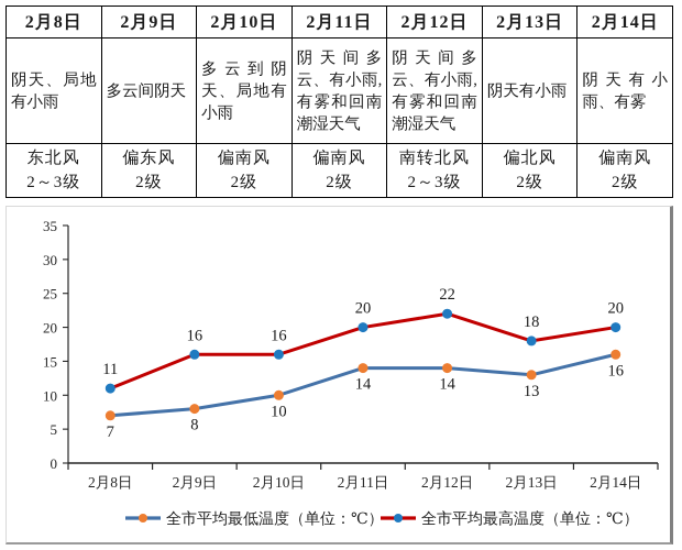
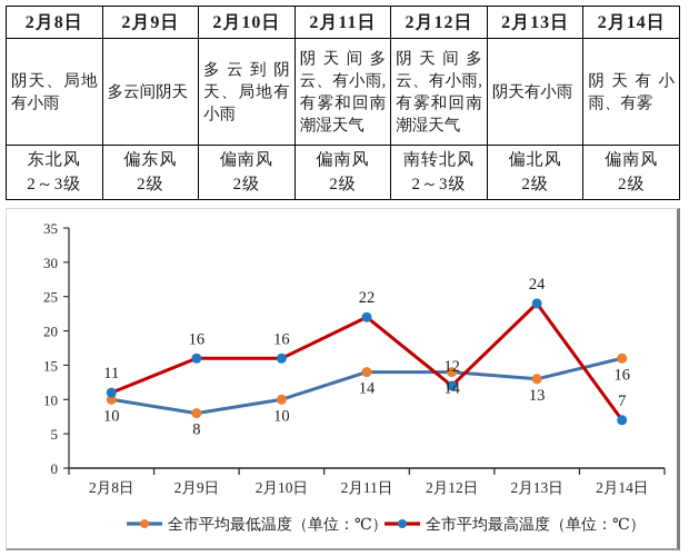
全市平均最低温度（单位：℃）/2月8日: 7 -> 10
全市平均最高温度（单位：℃）/2月11日: 20 -> 22
全市平均最高温度（单位：℃）/2月12日: 22 -> 12
全市平均最高温度（单位：℃）/2月13日: 18 -> 24
全市平均最高温度（单位：℃）/2月14日: 20 -> 7
